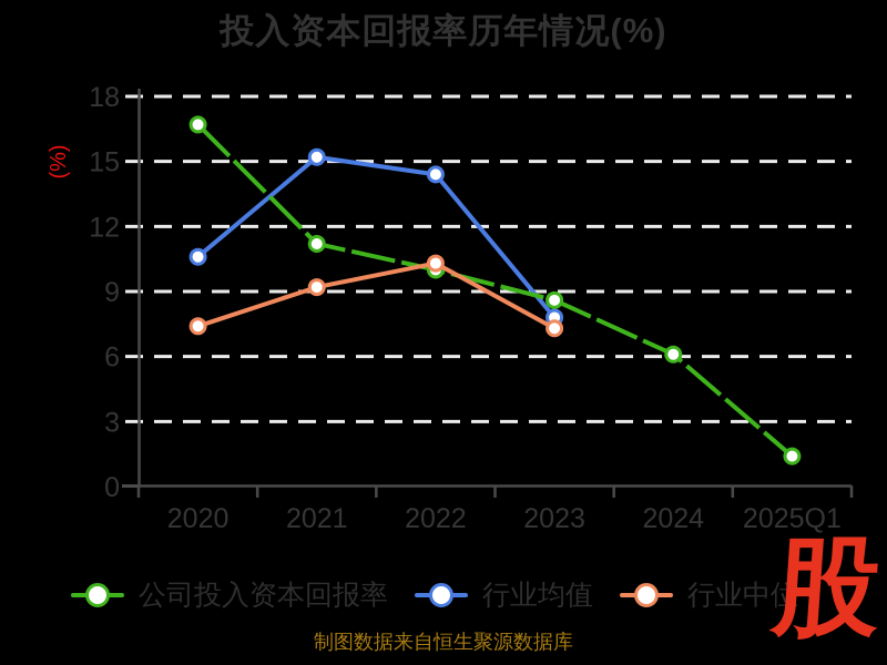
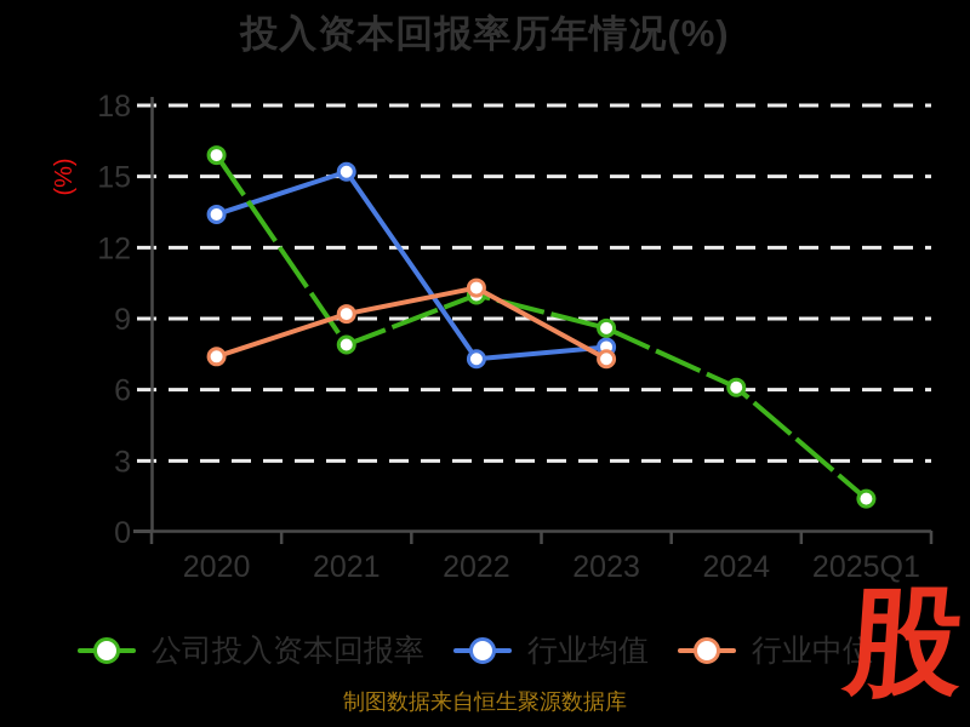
公司投入资本回报率/2020: 16.7 -> 15.9
行业均值/2020: 10.6 -> 13.4
公司投入资本回报率/2021: 11.2 -> 7.9
行业均值/2022: 14.4 -> 7.3
